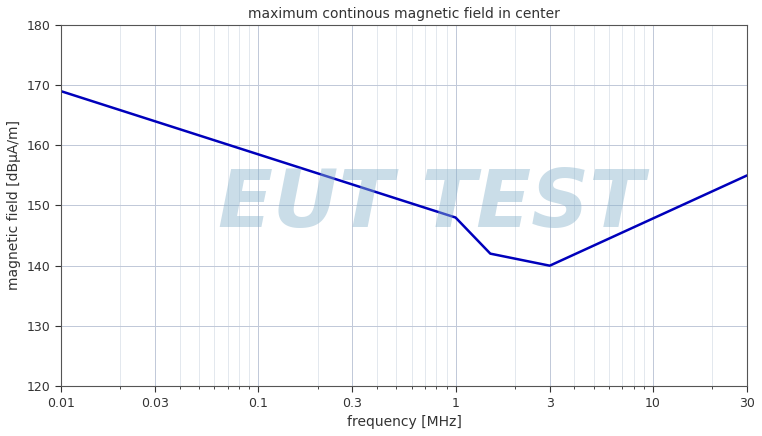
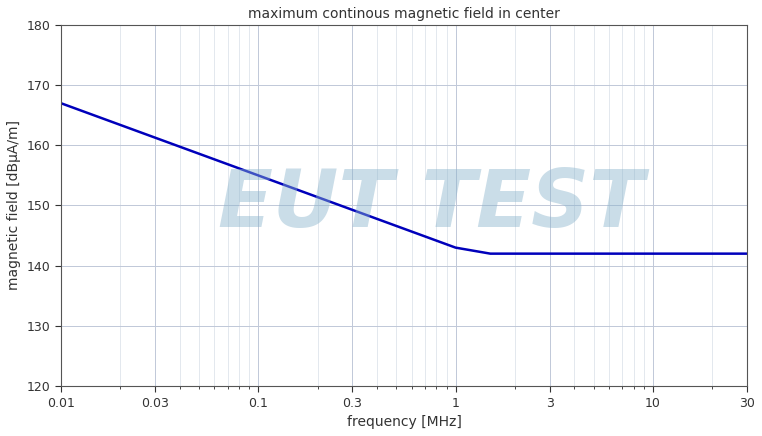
0.01: 169 -> 167
1: 148 -> 143
3: 140 -> 142
30: 155 -> 142
